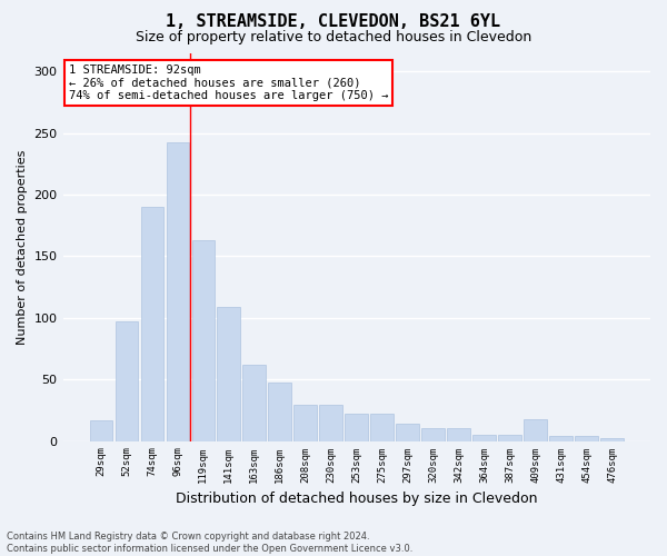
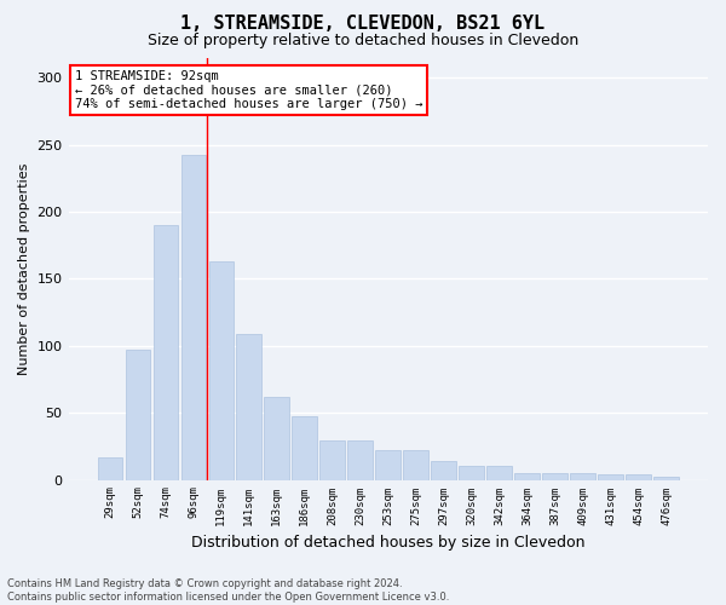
409sqm: 18 -> 5
